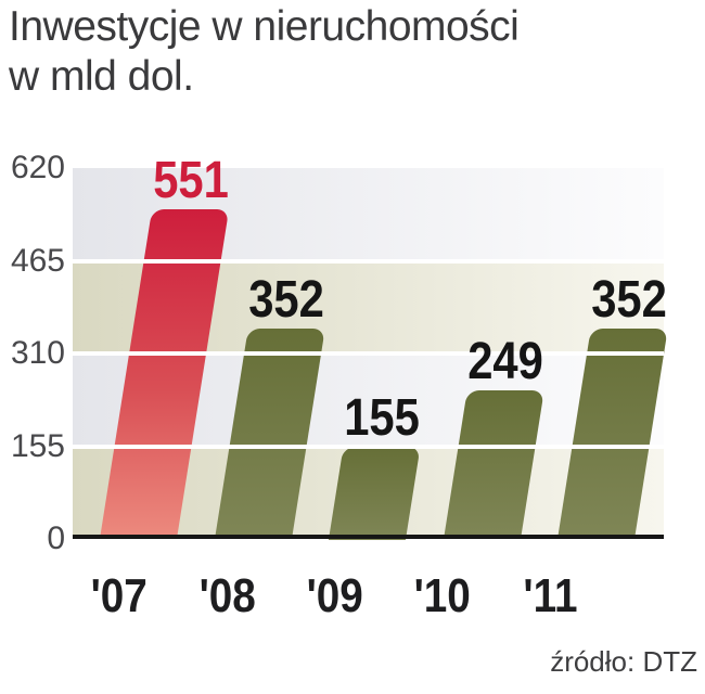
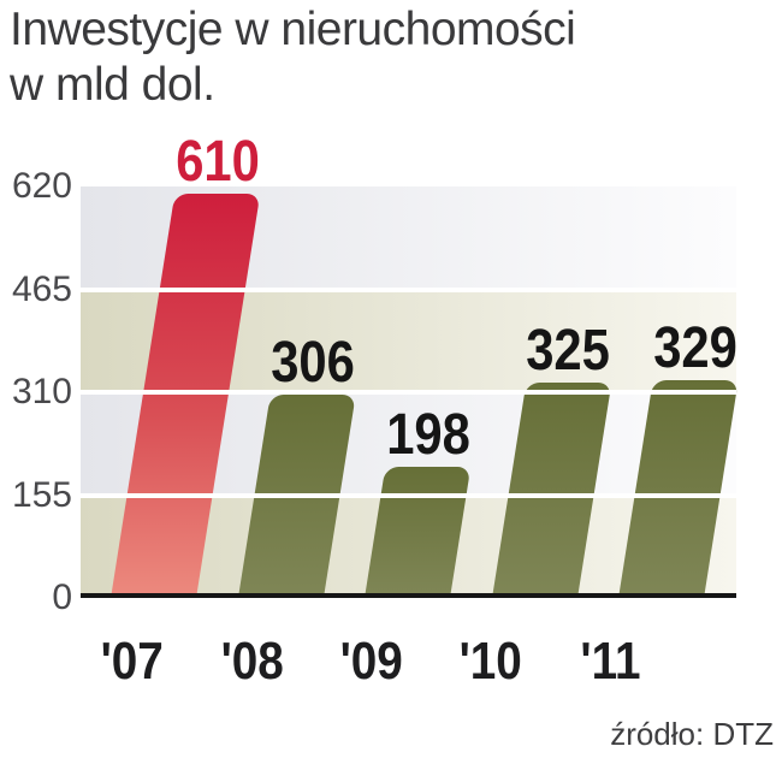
'07: 551 -> 610
'08: 352 -> 306
'09: 155 -> 198
'10: 249 -> 325
'11: 352 -> 329
